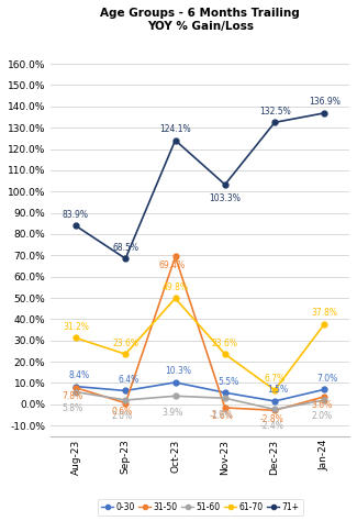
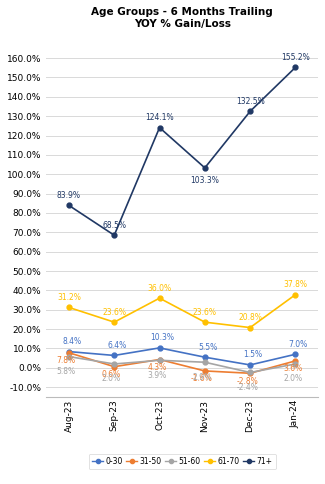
31-50/Oct-23: 69.4% -> 4.3%
61-70/Oct-23: 49.8% -> 36.0%
61-70/Dec-23: 6.7% -> 20.8%
71+/Jan-24: 136.9% -> 155.2%
